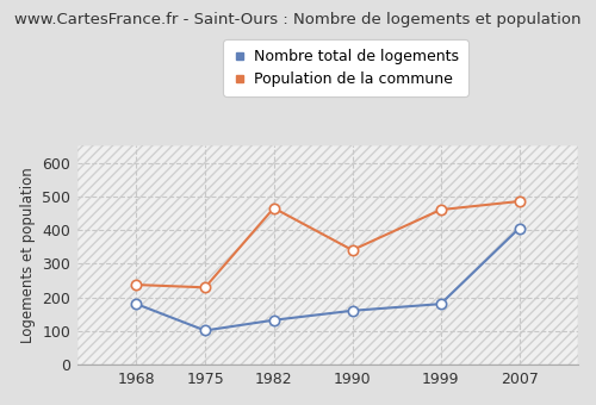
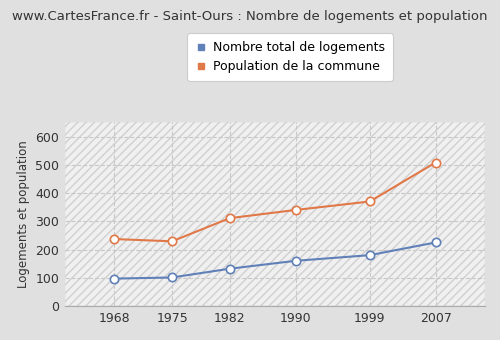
Nombre total de logements/1968: 180 -> 97
Population de la commune/1982: 465 -> 311
Population de la commune/1999: 460 -> 370
Nombre total de logements/2007: 405 -> 225
Population de la commune/2007: 485 -> 508
